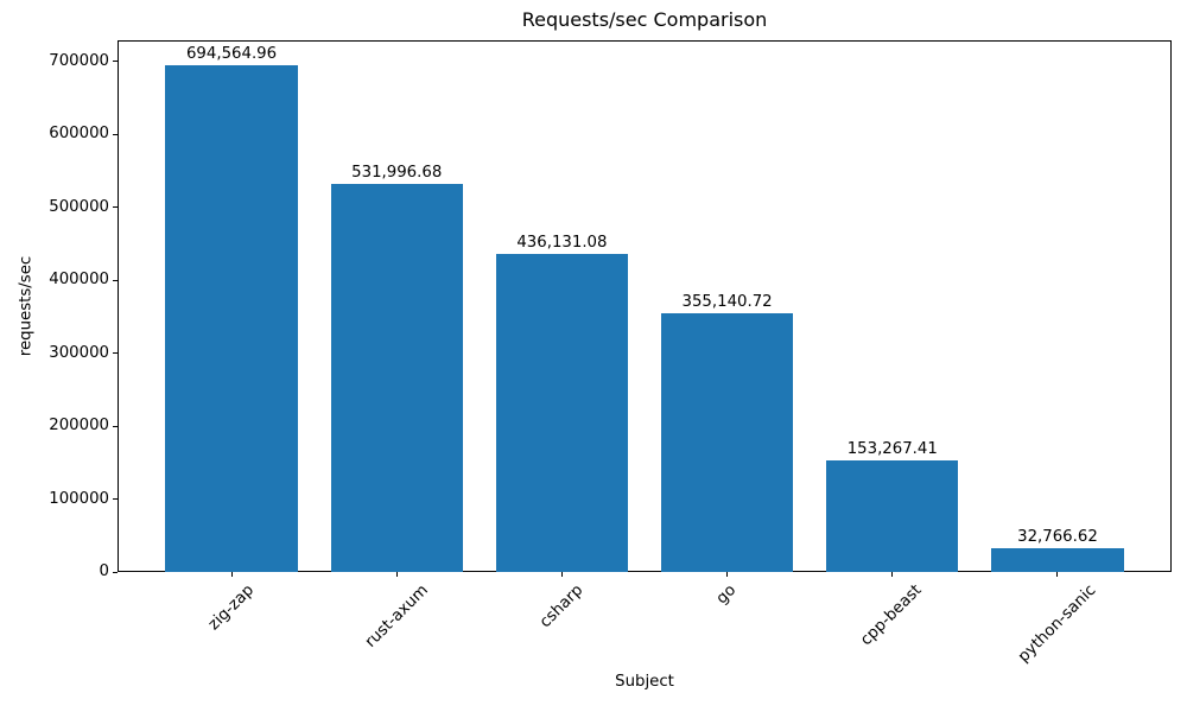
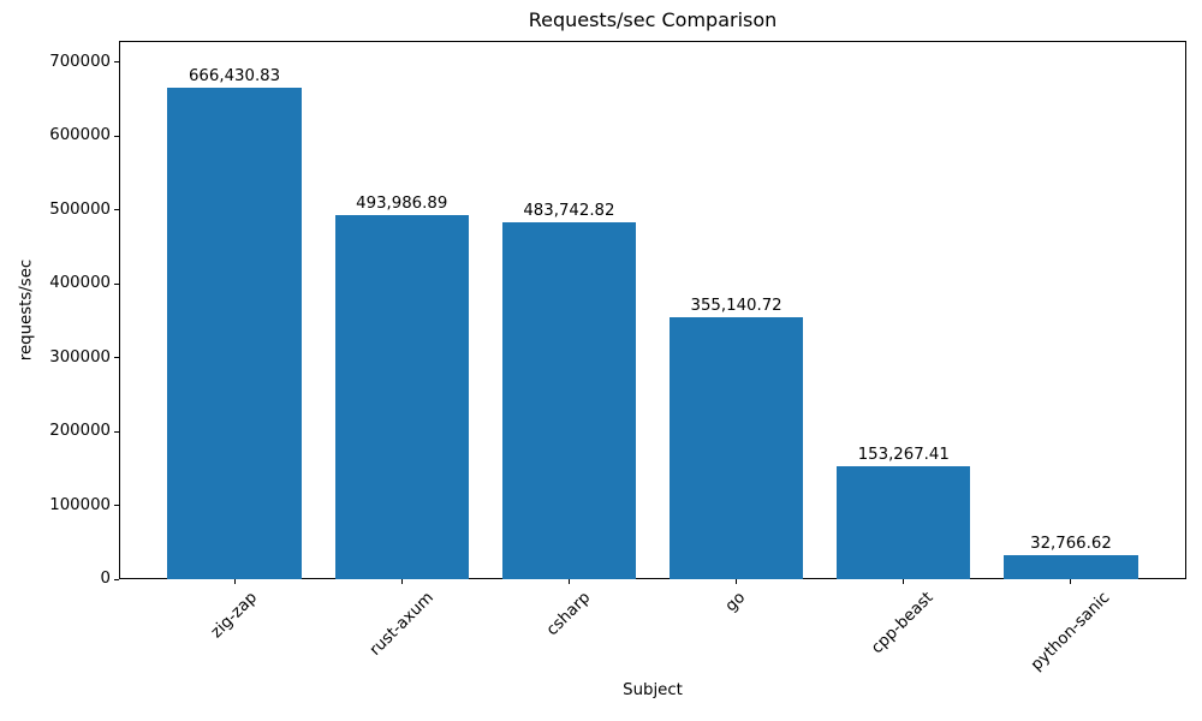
zig-zap: 694,564.96 -> 666,430.83
rust-axum: 531,996.68 -> 493,986.89
csharp: 436,131.08 -> 483,742.82
